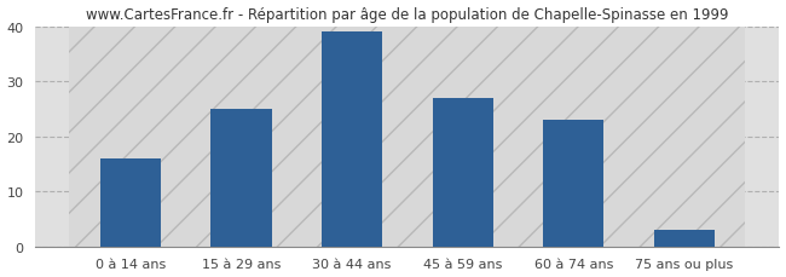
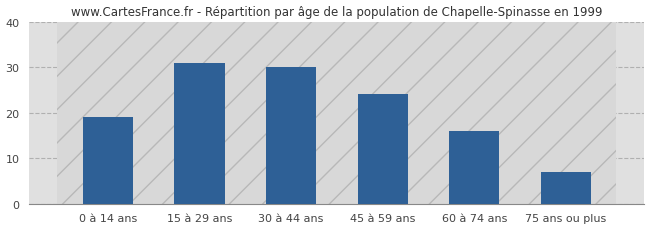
0 à 14 ans: 16 -> 19
15 à 29 ans: 25 -> 31
30 à 44 ans: 39 -> 30
45 à 59 ans: 27 -> 24
60 à 74 ans: 23 -> 16
75 ans ou plus: 3 -> 7
